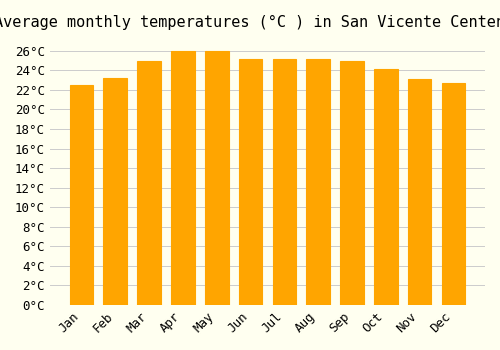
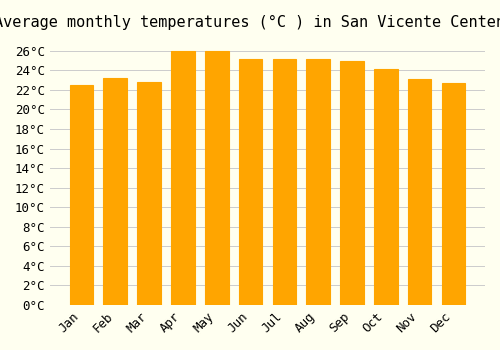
Mar: 24.9°C -> 22.8°C
